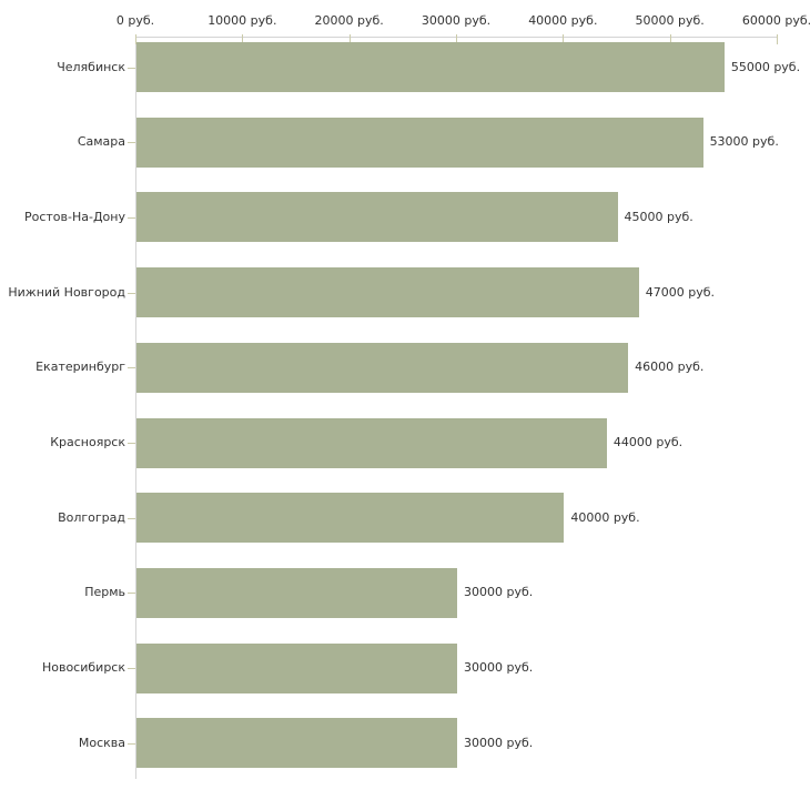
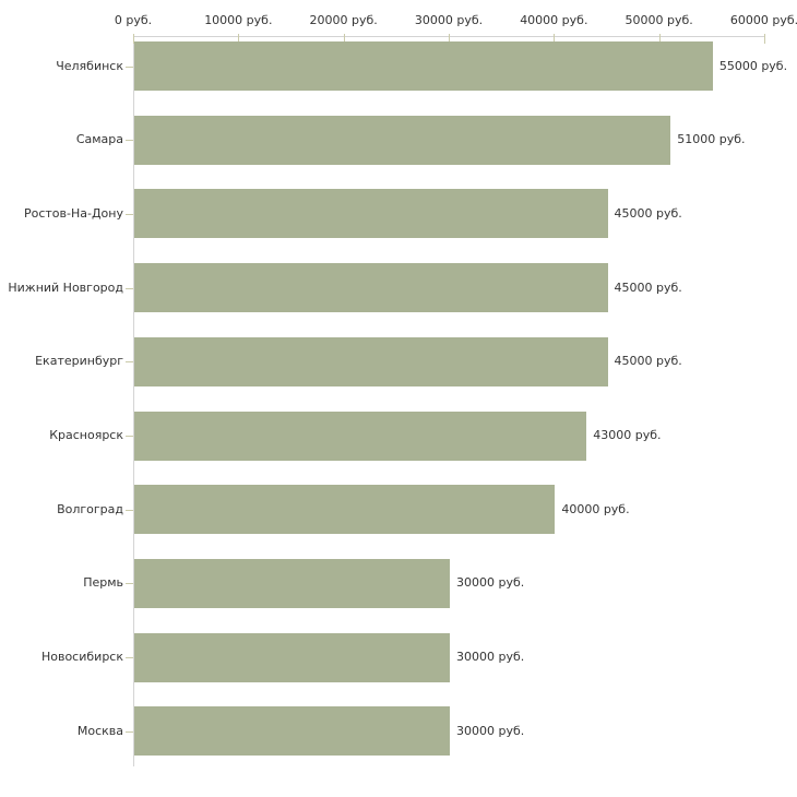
Самара: 53000 -> 51000
Нижний Новгород: 47000 -> 45000
Екатеринбург: 46000 -> 45000
Красноярск: 44000 -> 43000
